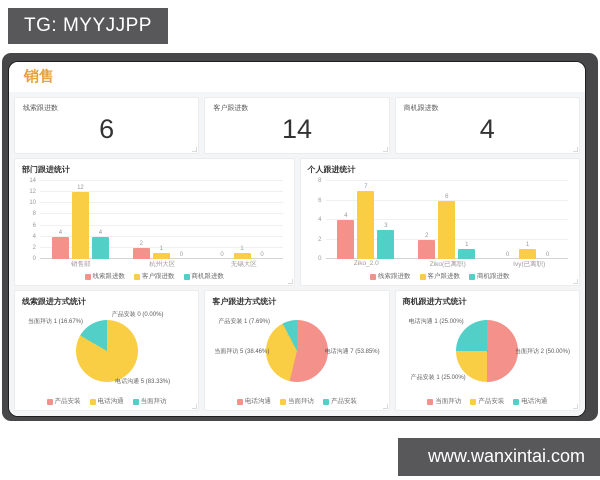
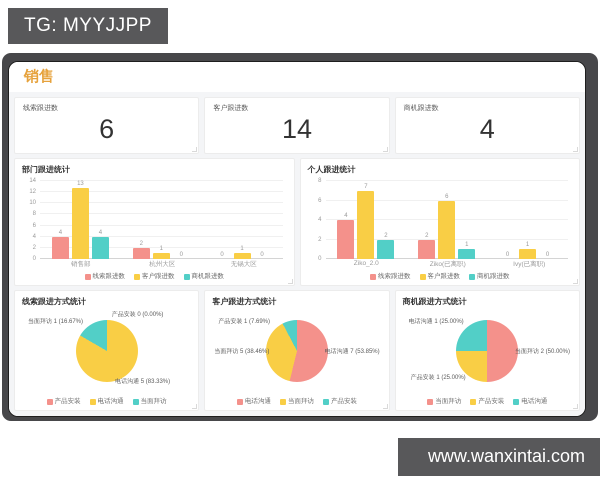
部门跟进统计/客户跟进数/销售部: 12 -> 13
个人跟进统计/商机跟进数/Ziko_2.0: 3 -> 2
